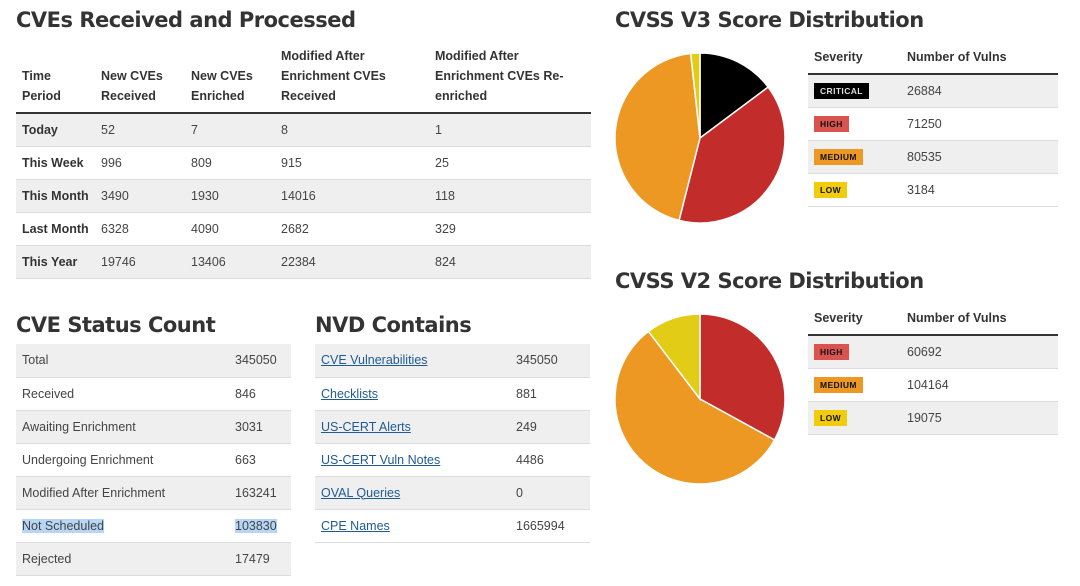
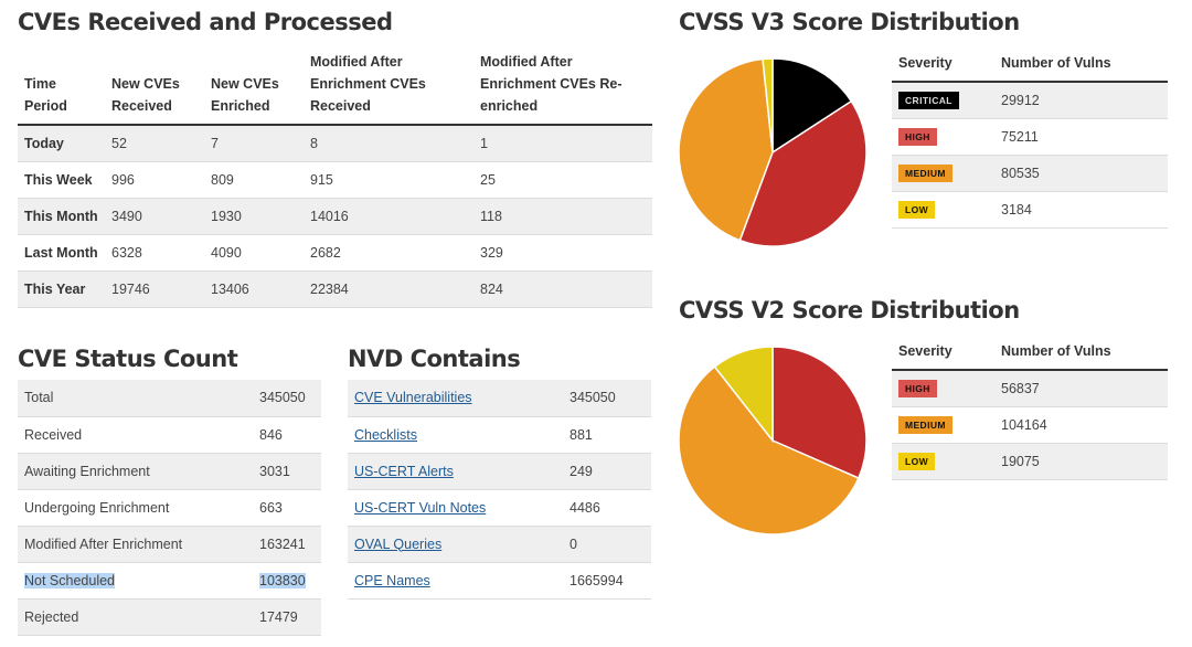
CVSS V3 Score Distribution/CRITICAL: 26884 -> 29912
CVSS V3 Score Distribution/HIGH: 71250 -> 75211
CVSS V2 Score Distribution/HIGH: 60692 -> 56837
